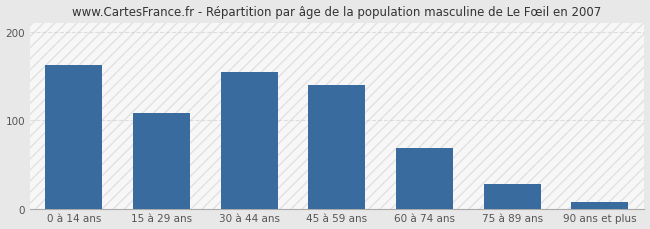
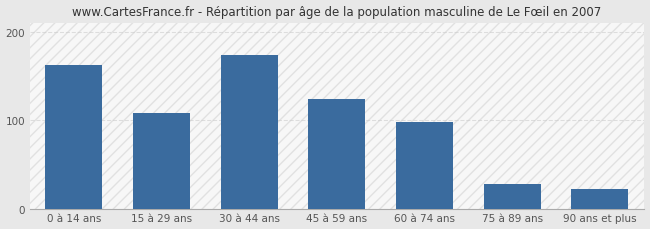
30 à 44 ans: 155 -> 174
45 à 59 ans: 140 -> 124
60 à 74 ans: 68 -> 98
90 ans et plus: 8 -> 22
